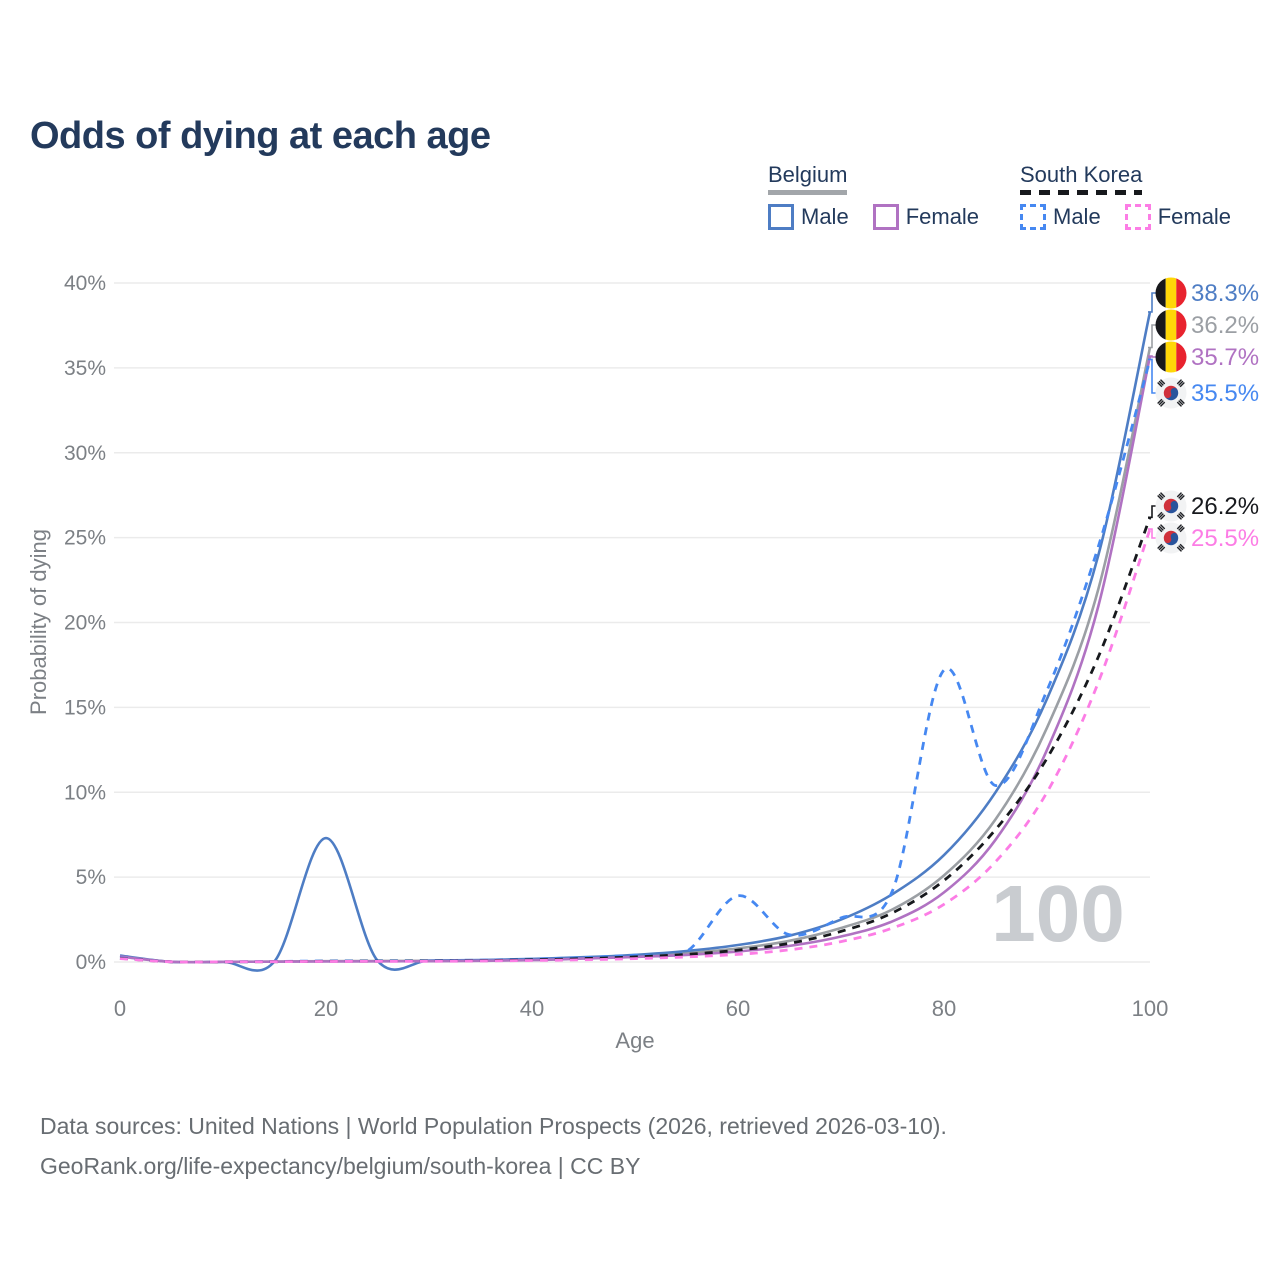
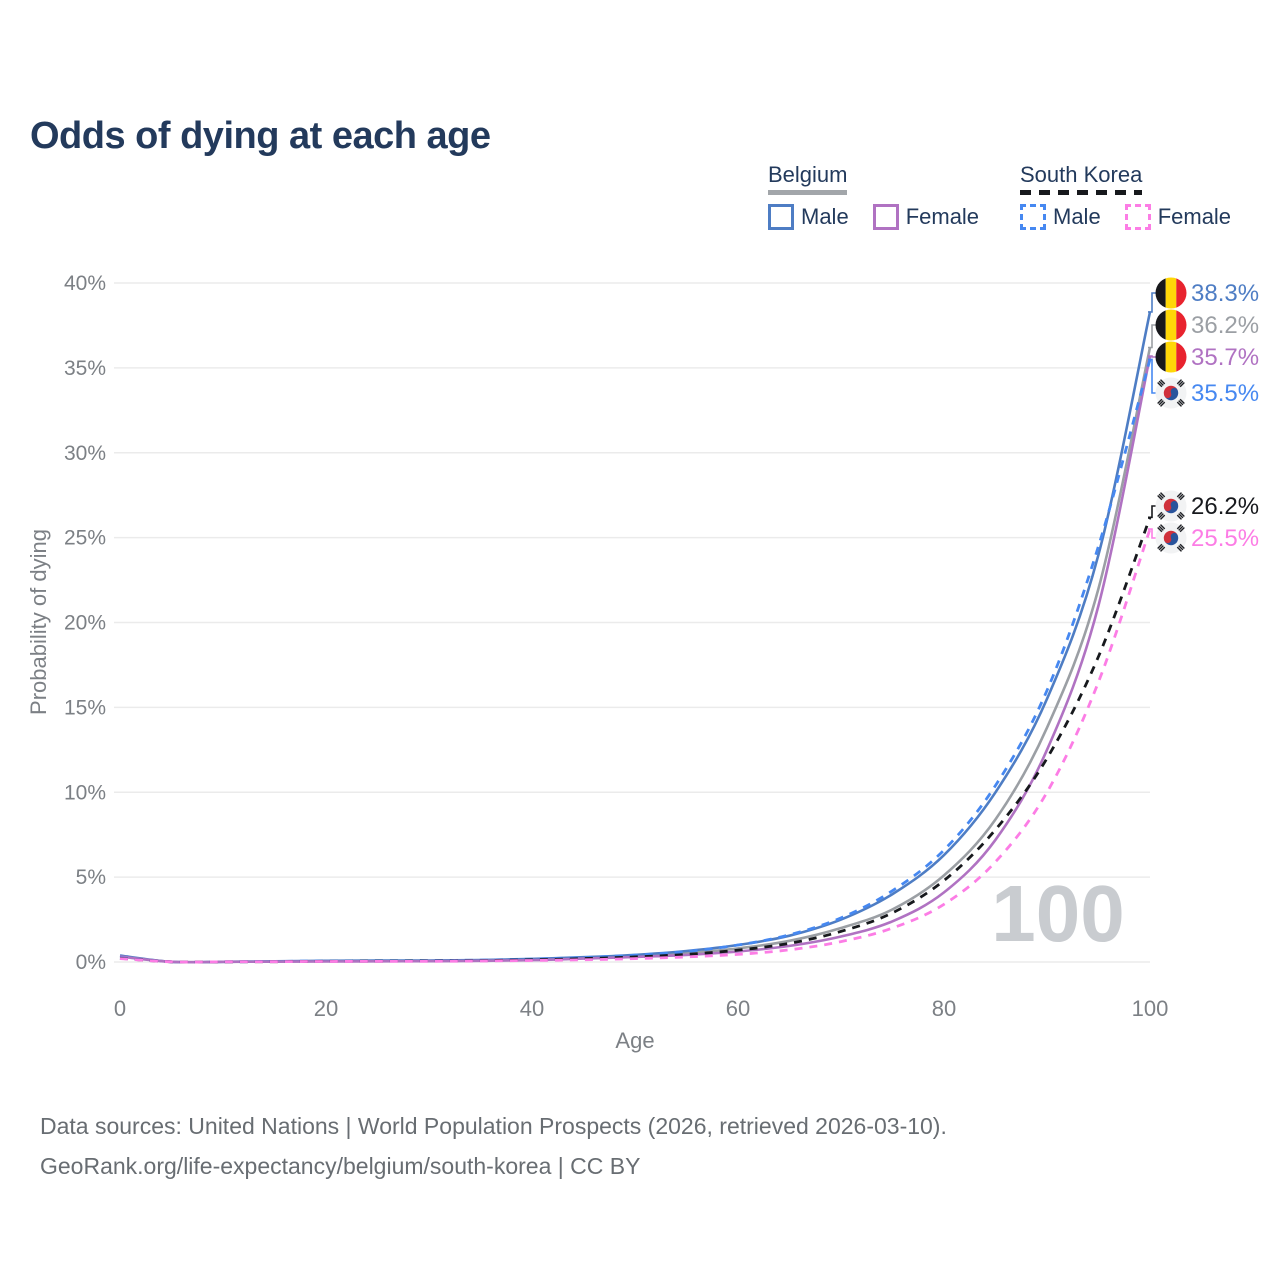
Belgium Male/20: 7.3% -> 0.1%
South Korea Male/60: 3.9% -> 1.0%
South Korea Male/80: 17.2% -> 6.6%
